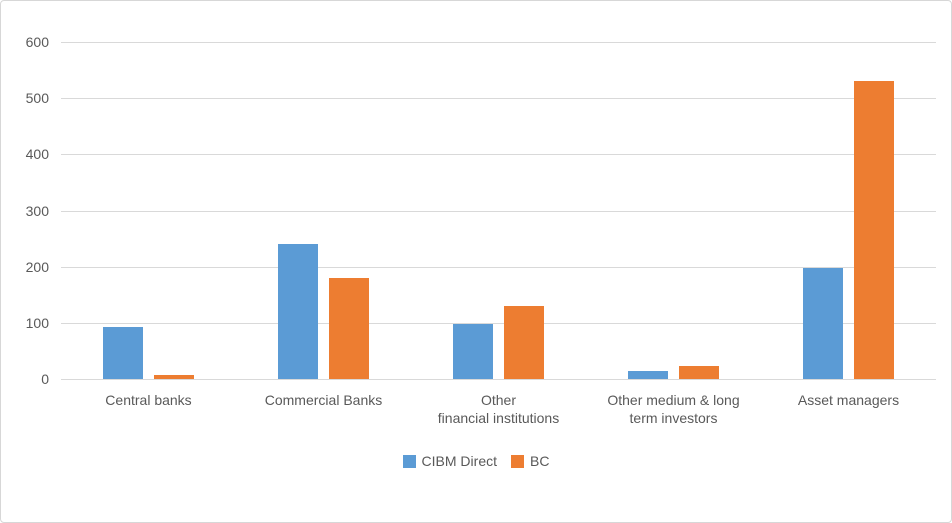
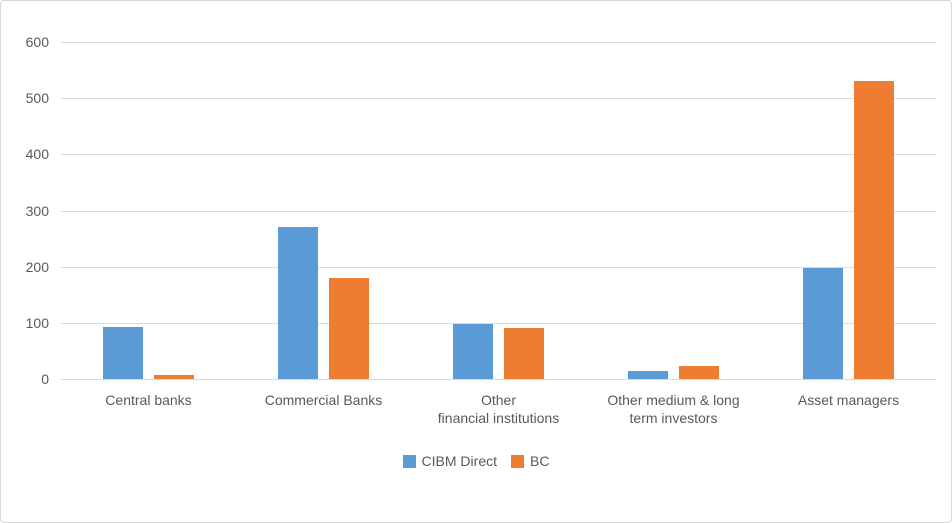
CIBM Direct/Commercial Banks: 240 -> 270
BC/Other financial institutions: 130 -> 90
